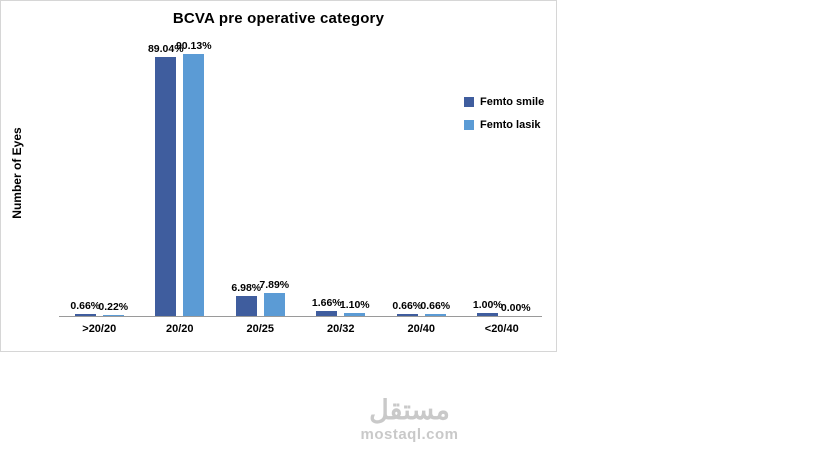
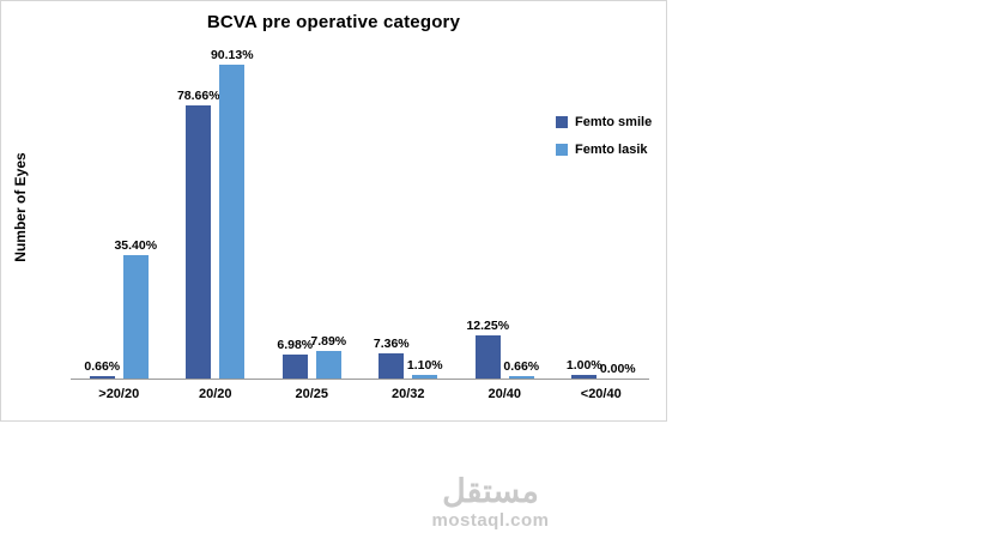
Femto lasik/>20/20: 0.22% -> 35.40%
Femto smile/20/20: 89.04% -> 78.66%
Femto smile/20/32: 1.66% -> 7.36%
Femto smile/20/40: 0.66% -> 12.25%
